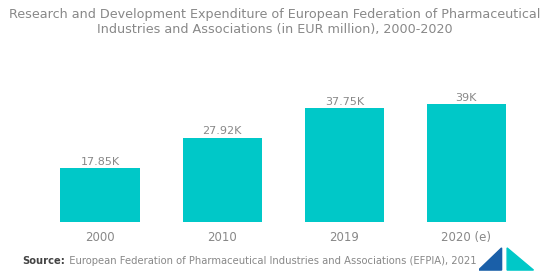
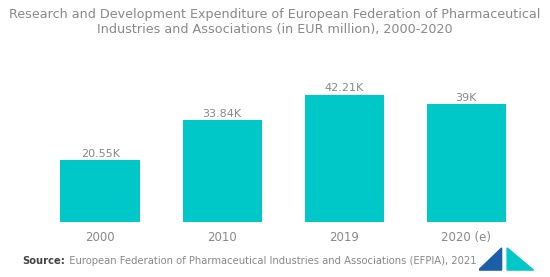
2000: 17.85K -> 20.55K
2010: 27.92K -> 33.84K
2019: 37.75K -> 42.21K
